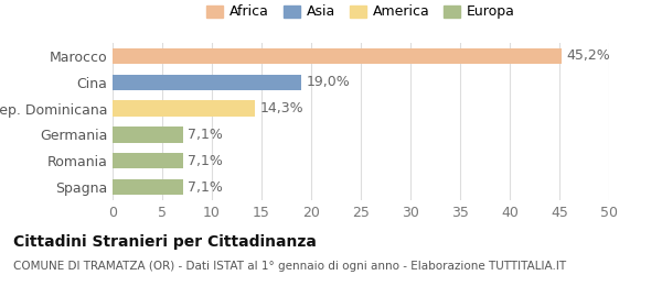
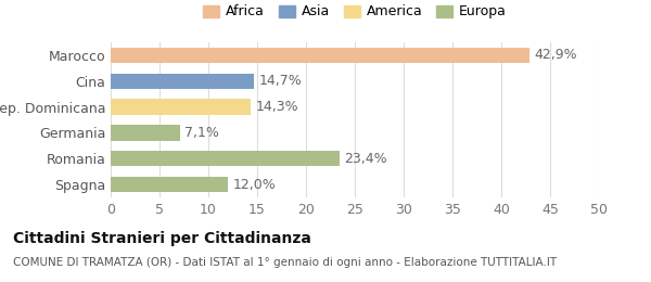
Marocco: 45,2% -> 42,9%
Cina: 19,0% -> 14,7%
Romania: 7,1% -> 23,4%
Spagna: 7,1% -> 12,0%
